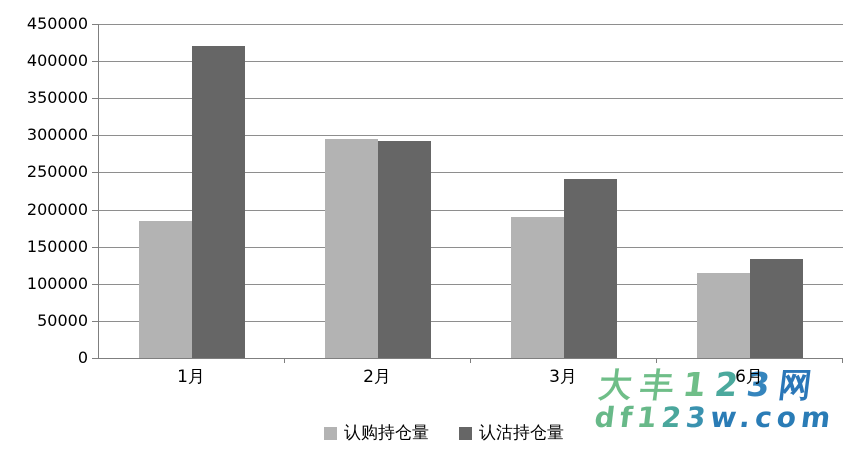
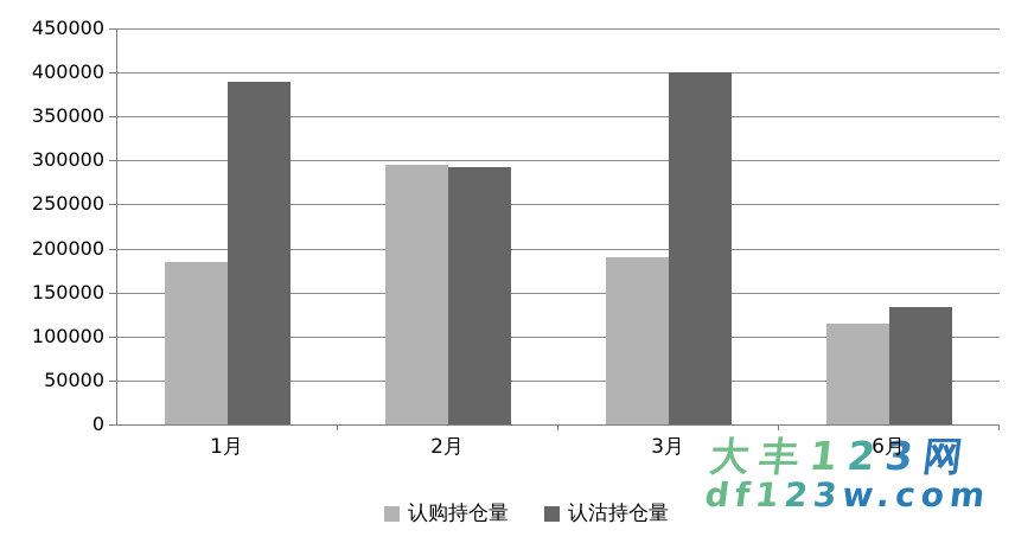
认沽持仓量/1月: 420000 -> 390000
认沽持仓量/3月: 240000 -> 400000
